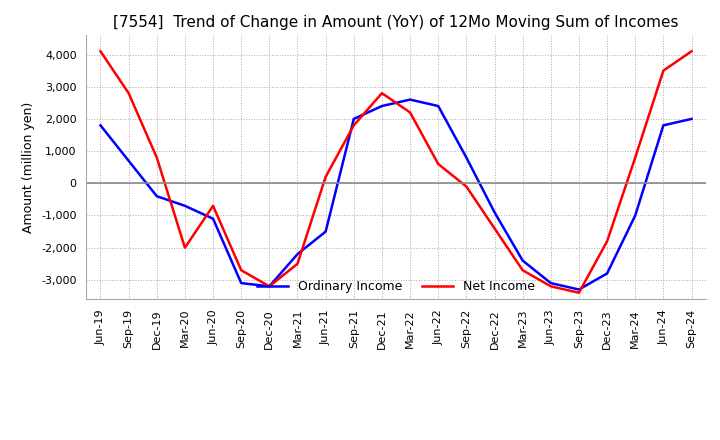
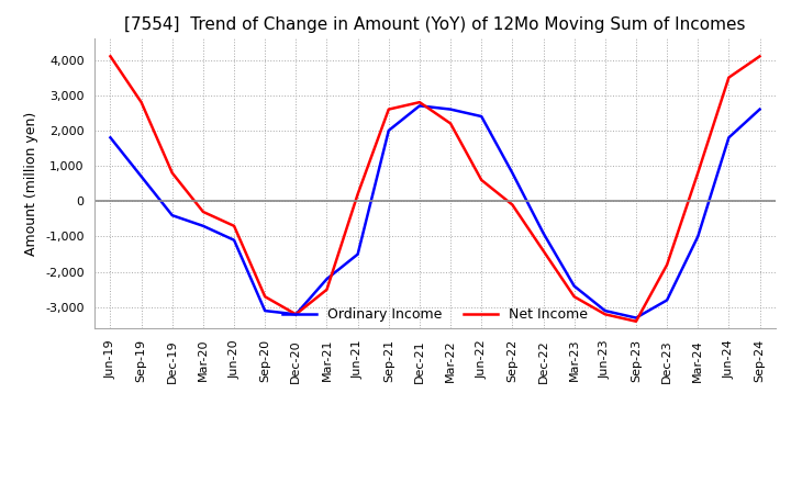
Net Income/Mar-20: -2,000 -> -300
Net Income/Sep-21: 1,800 -> 2,600
Ordinary Income/Dec-21: 2,400 -> 2,700
Ordinary Income/Sep-24: 2,000 -> 2,600
